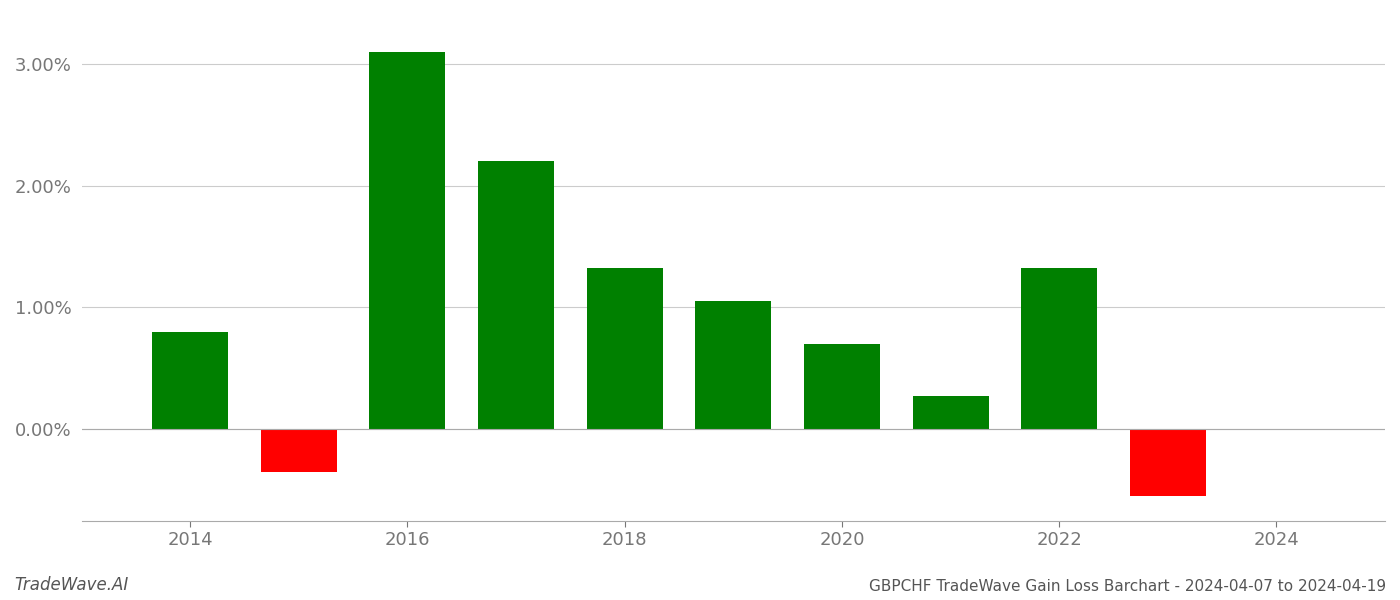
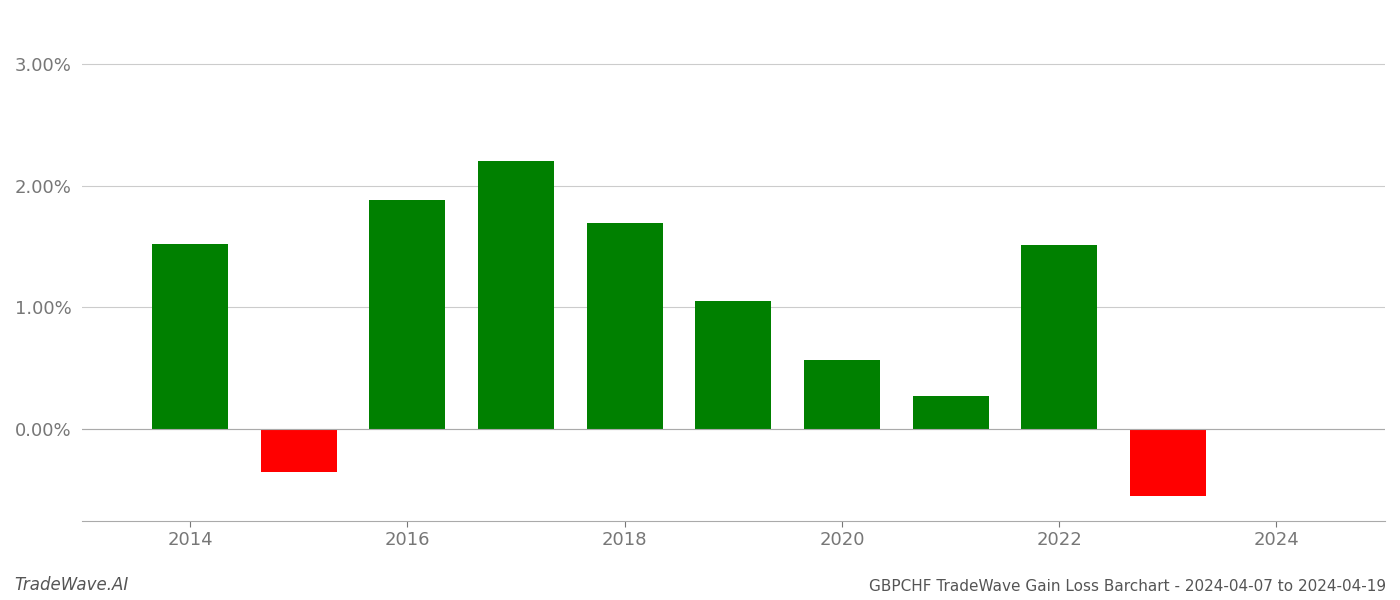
2014: 0.80% -> 1.52%
2016: 3.10% -> 1.88%
2018: 1.32% -> 1.69%
2020: 0.70% -> 0.57%
2022: 1.32% -> 1.51%
